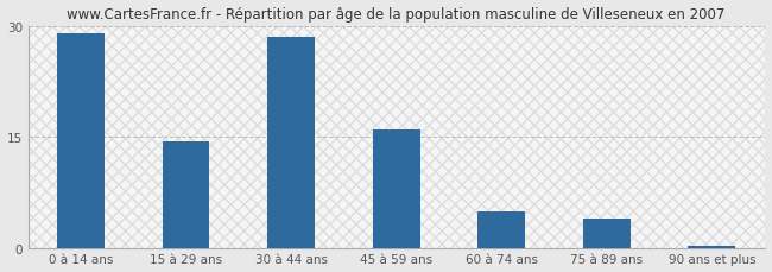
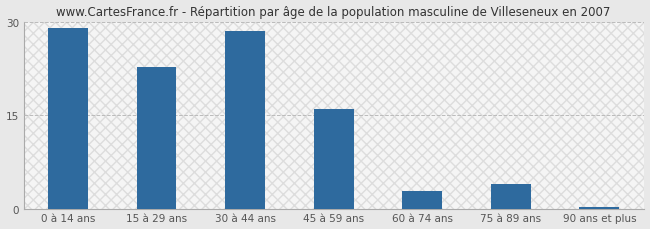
15 à 29 ans: 14.5 -> 22.8
60 à 74 ans: 5.0 -> 3.0
